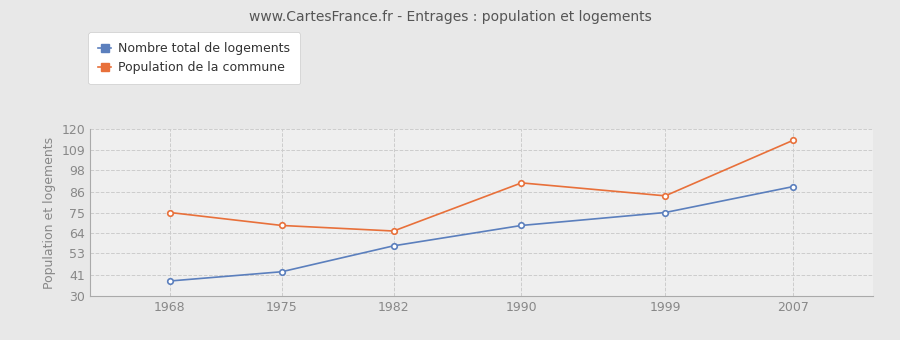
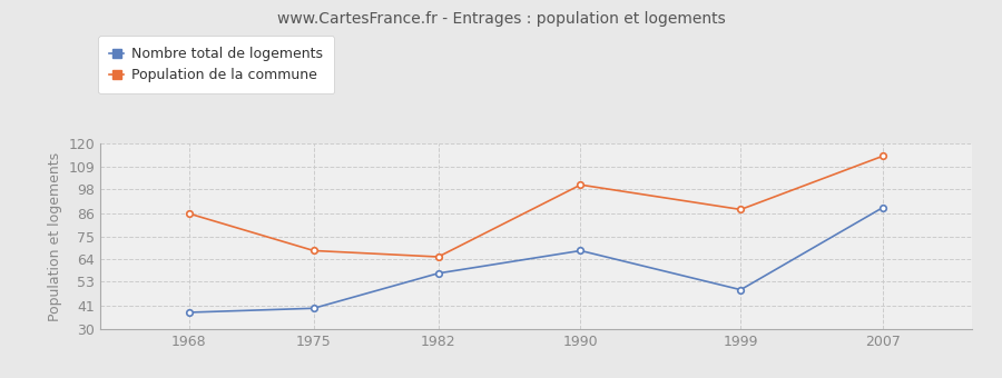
Population de la commune/1968: 75 -> 86
Nombre total de logements/1975: 43 -> 40
Population de la commune/1990: 91 -> 100
Nombre total de logements/1999: 75 -> 49
Population de la commune/1999: 84 -> 88
